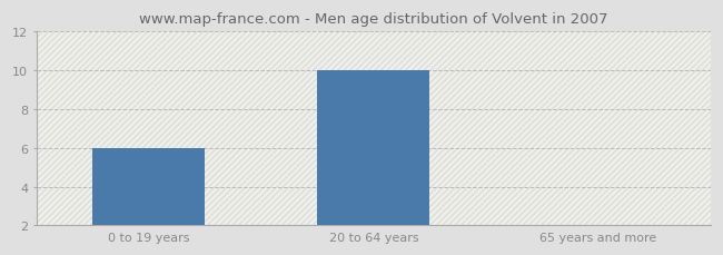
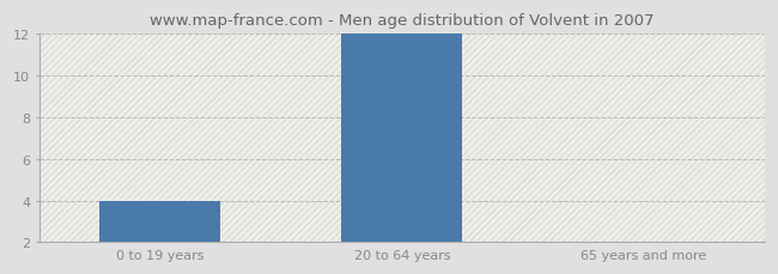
0 to 19 years: 6 -> 4
20 to 64 years: 10 -> 12
